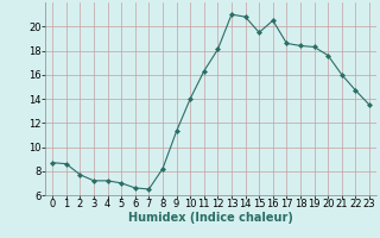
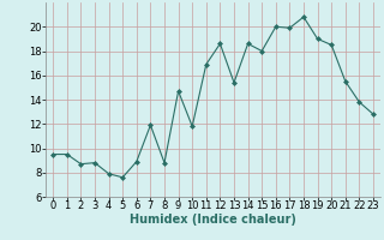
0: 8.7 -> 9.5
1: 8.6 -> 9.5
2: 7.7 -> 8.7
3: 7.2 -> 8.8
4: 7.2 -> 7.9
5: 7.0 -> 7.6
6: 6.6 -> 8.9
7: 6.5 -> 11.9
8: 8.2 -> 8.8
9: 11.3 -> 14.7
10: 14.0 -> 11.8
11: 16.3 -> 16.9
12: 18.1 -> 18.6
13: 21.0 -> 15.4
14: 20.8 -> 18.6
15: 19.5 -> 18.0
16: 20.5 -> 20.0
17: 18.6 -> 19.9
18: 18.4 -> 20.8
19: 18.3 -> 19.0
20: 17.6 -> 18.5
21: 16.0 -> 15.5
22: 14.7 -> 13.8
23: 13.5 -> 12.8
